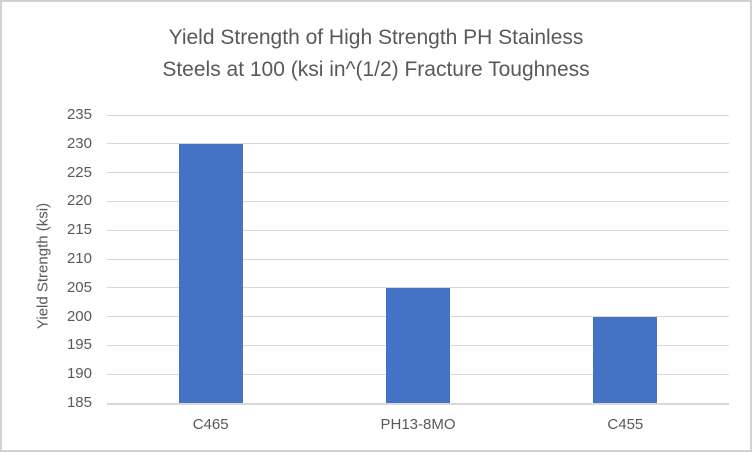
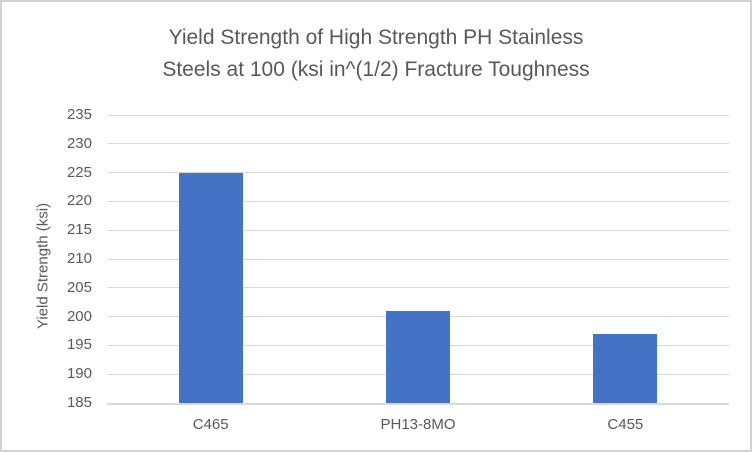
C465: 230 -> 225
PH13-8MO: 205 -> 201
C455: 200 -> 197
